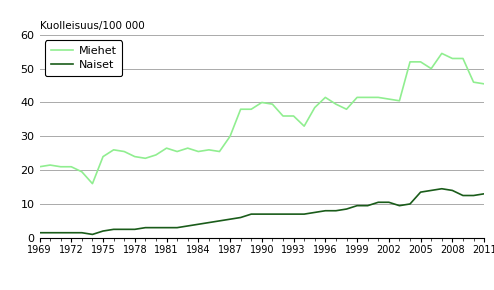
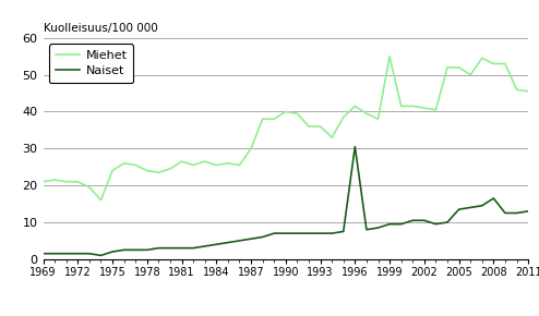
Naiset/1996: 8.0 -> 30.5
Miehet/1999: 41.5 -> 55.0
Naiset/2008: 14.0 -> 16.5
